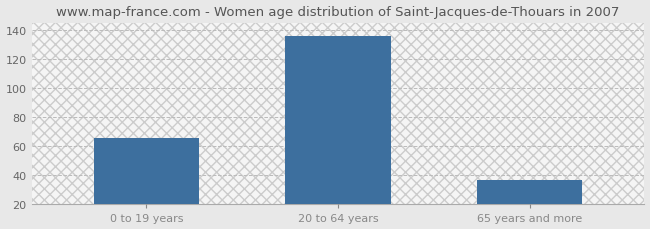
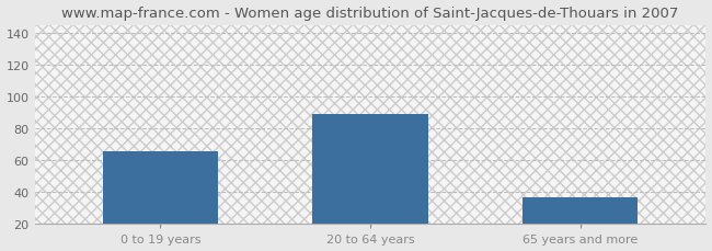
20 to 64 years: 136 -> 89
